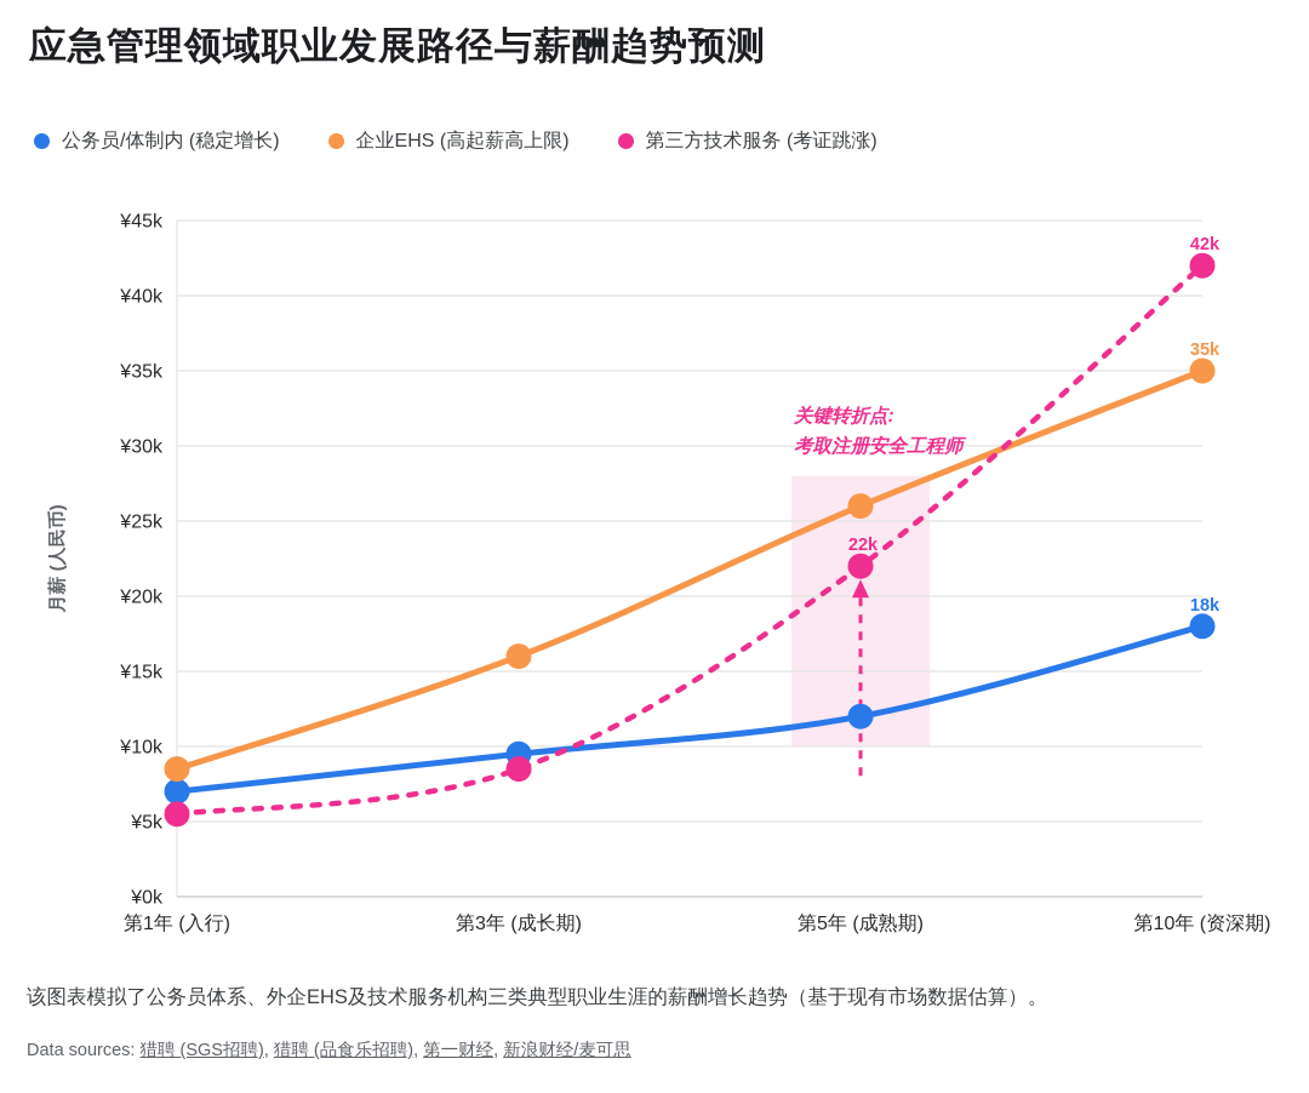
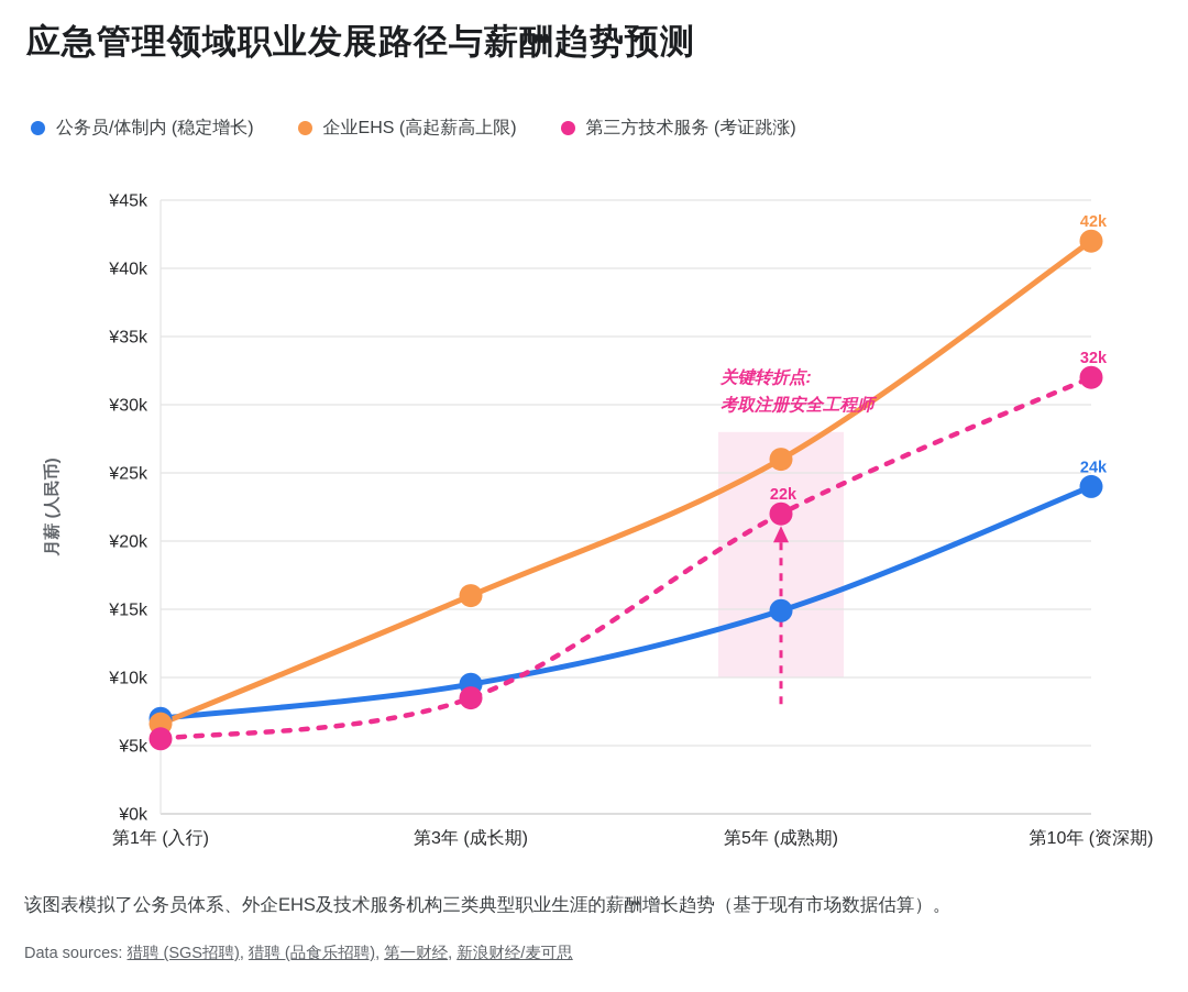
企业EHS (高起薪高上限)/第1年 (入行): ¥8.5k -> ¥6.6k
公务员/体制内 (稳定增长)/第5年 (成熟期): ¥12.0k -> ¥14.9k
公务员/体制内 (稳定增长)/第10年 (资深期): 18k -> 24k
企业EHS (高起薪高上限)/第10年 (资深期): 35k -> 42k
第三方技术服务 (考证跳涨)/第10年 (资深期): 42k -> 32k
